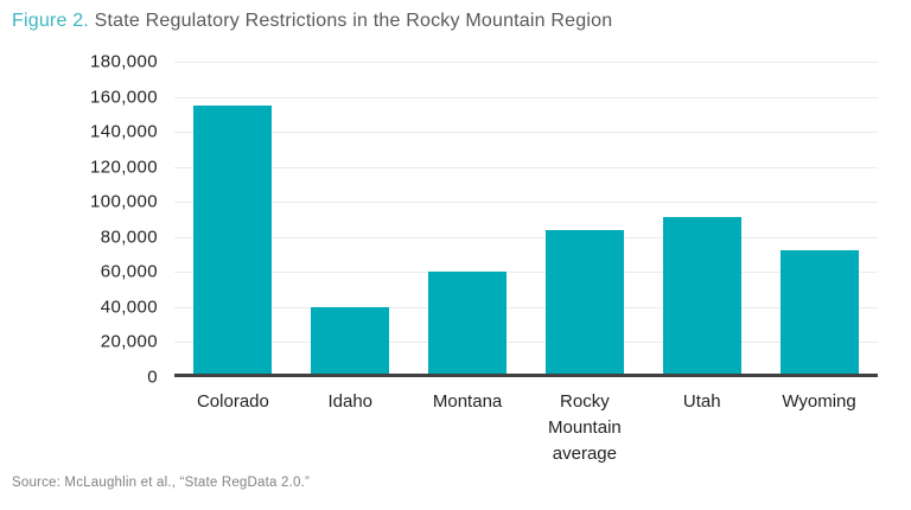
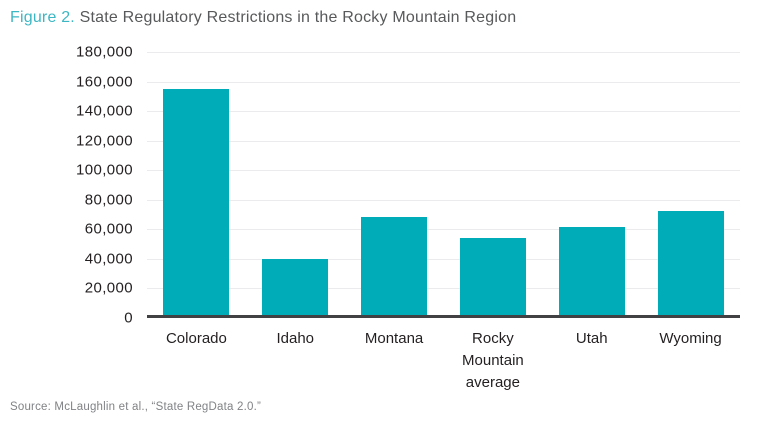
Montana: 59000 -> 67000
Rocky Mountain average: 83000 -> 53000
Utah: 90000 -> 60000
